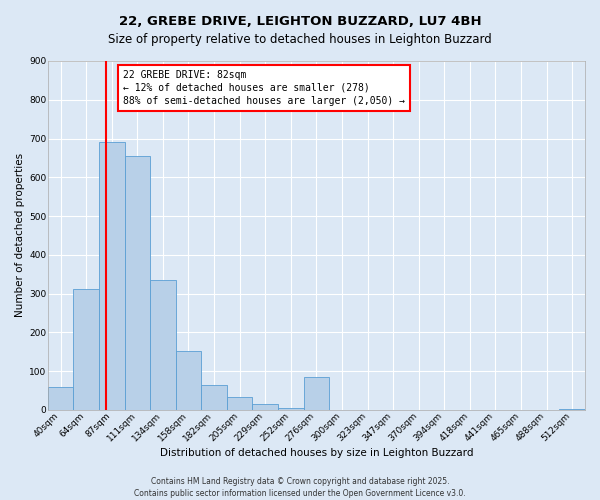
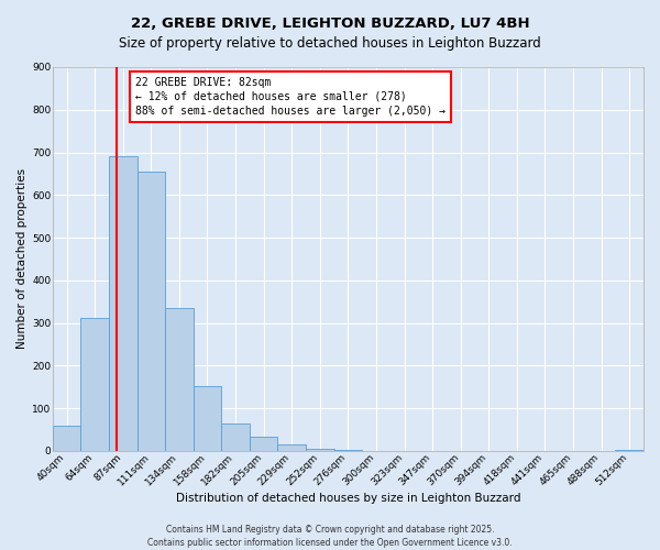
276sqm: 85 -> 1
